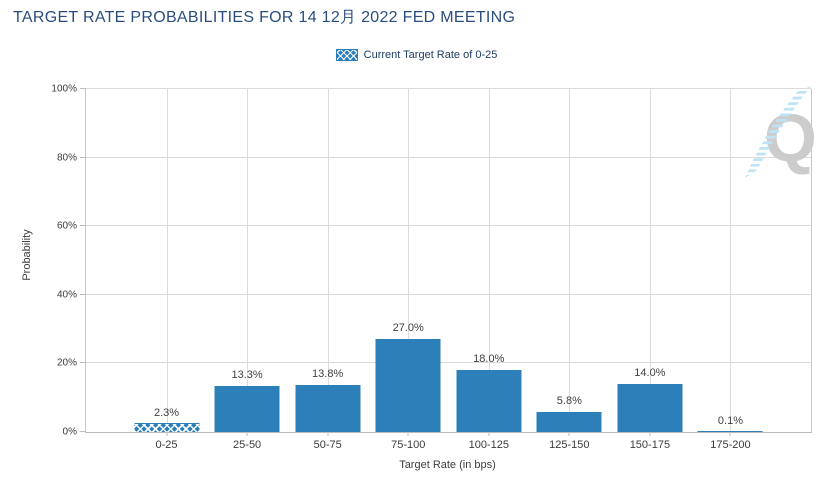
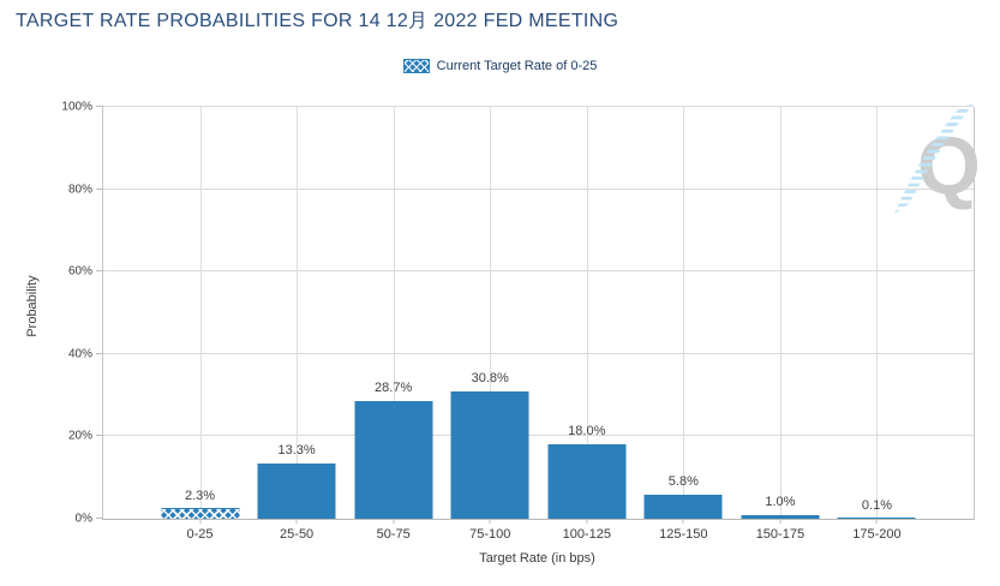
50-75: 13.8% -> 28.7%
75-100: 27.0% -> 30.8%
150-175: 14.0% -> 1.0%
